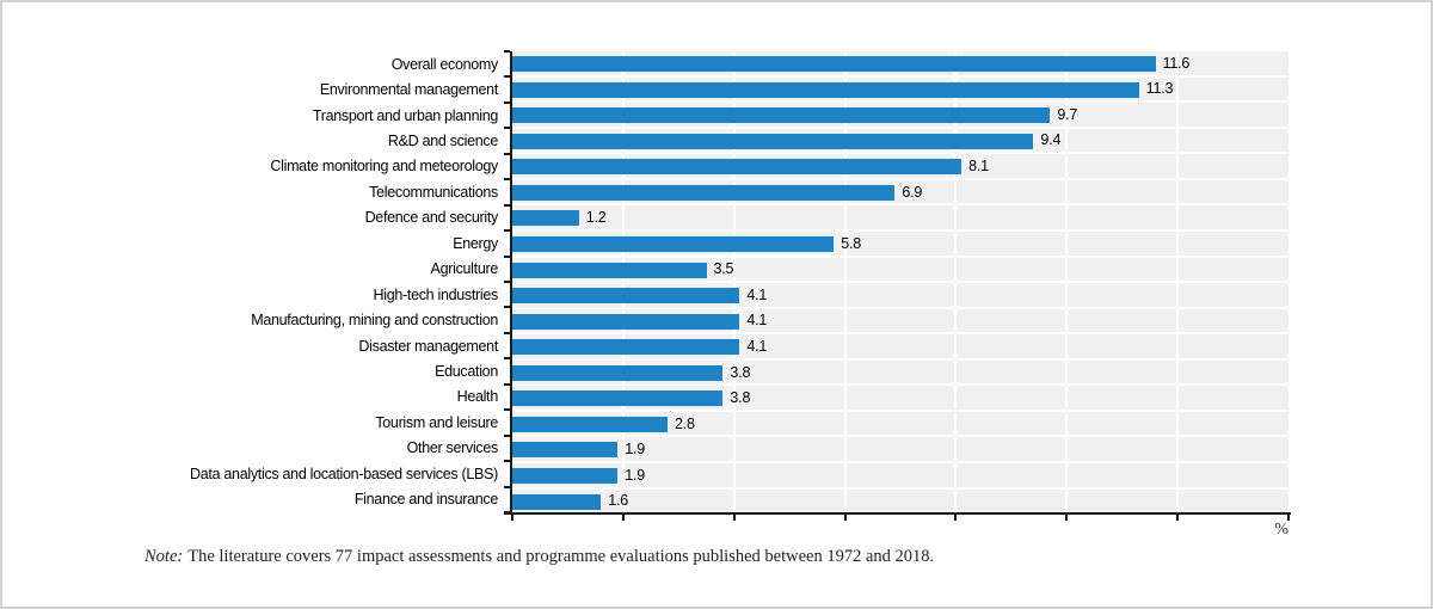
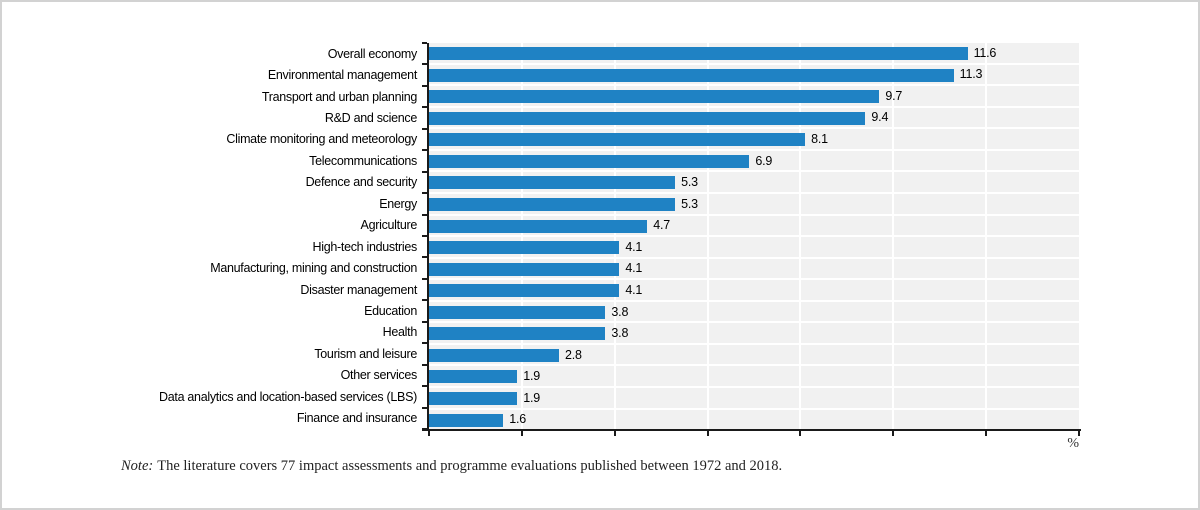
Defence and security: 1.2 -> 5.3
Energy: 5.8 -> 5.3
Agriculture: 3.5 -> 4.7
